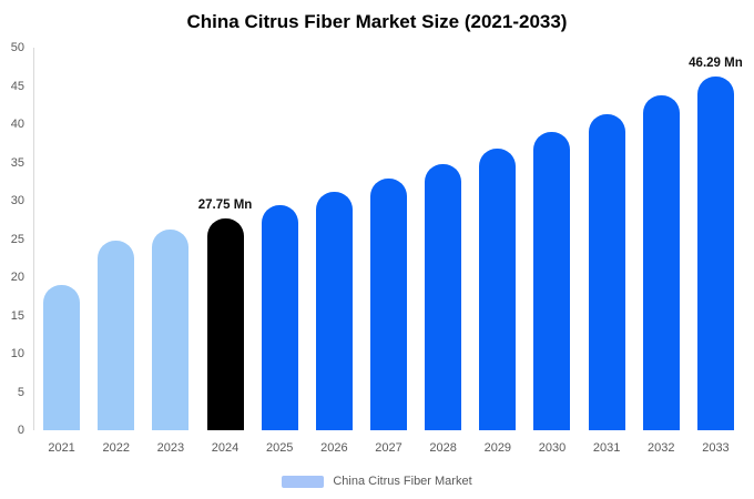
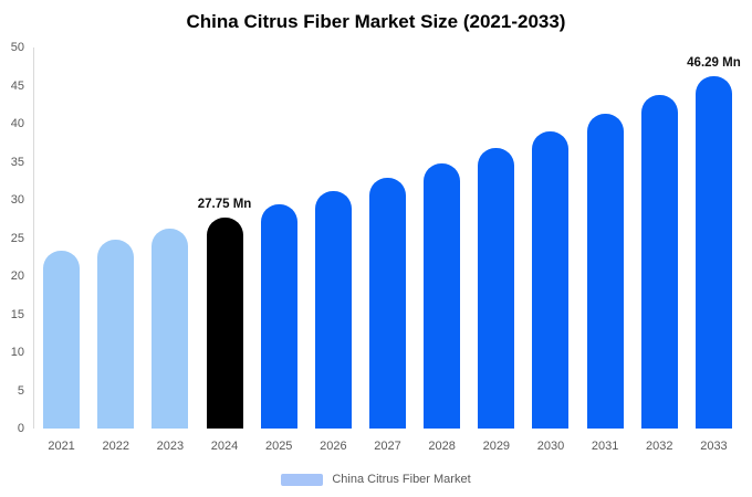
2021: 19 -> 23
